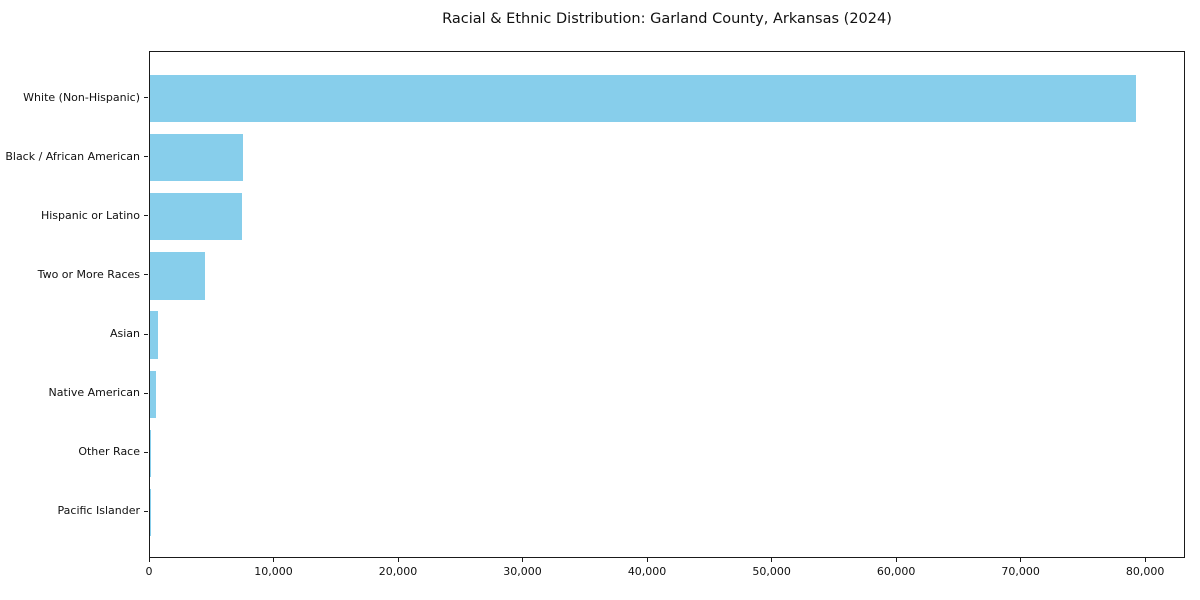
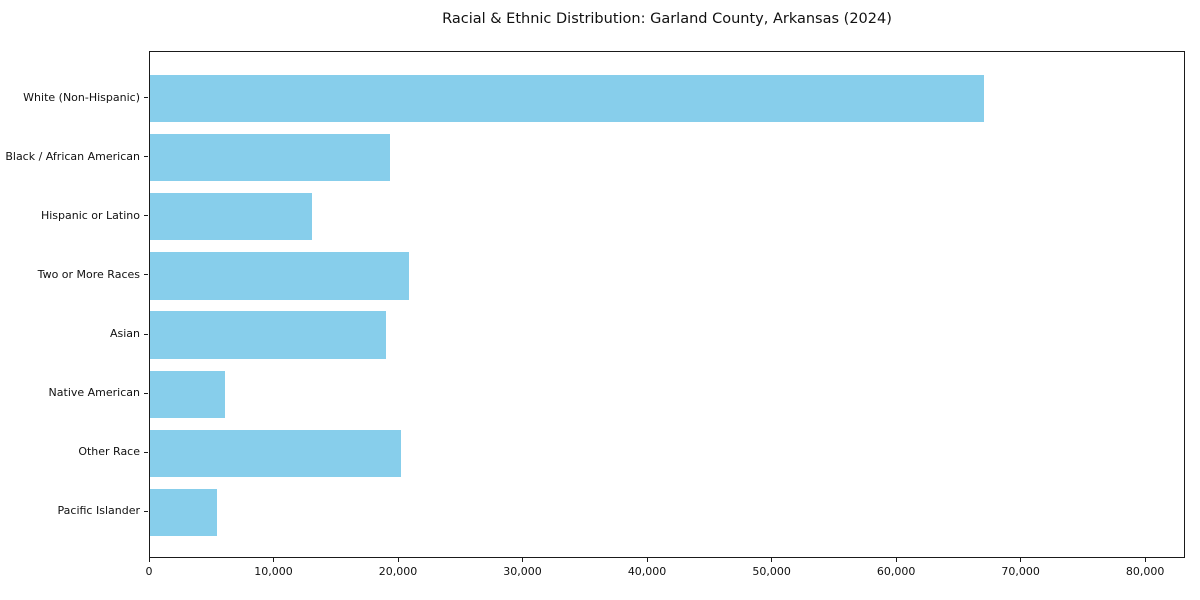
White (Non-Hispanic): 79300 -> 67100
Black / African American: 7500 -> 19300
Hispanic or Latino: 7400 -> 13000
Two or More Races: 4400 -> 20800
Asian: 700 -> 19000
Native American: 500 -> 6000
Other Race: 100 -> 20200
Pacific Islander: 100 -> 5400
